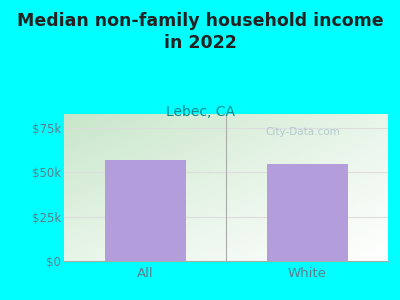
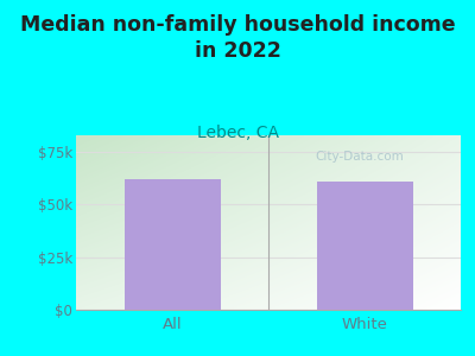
All: $57k -> $62k
White: $55k -> $61k
